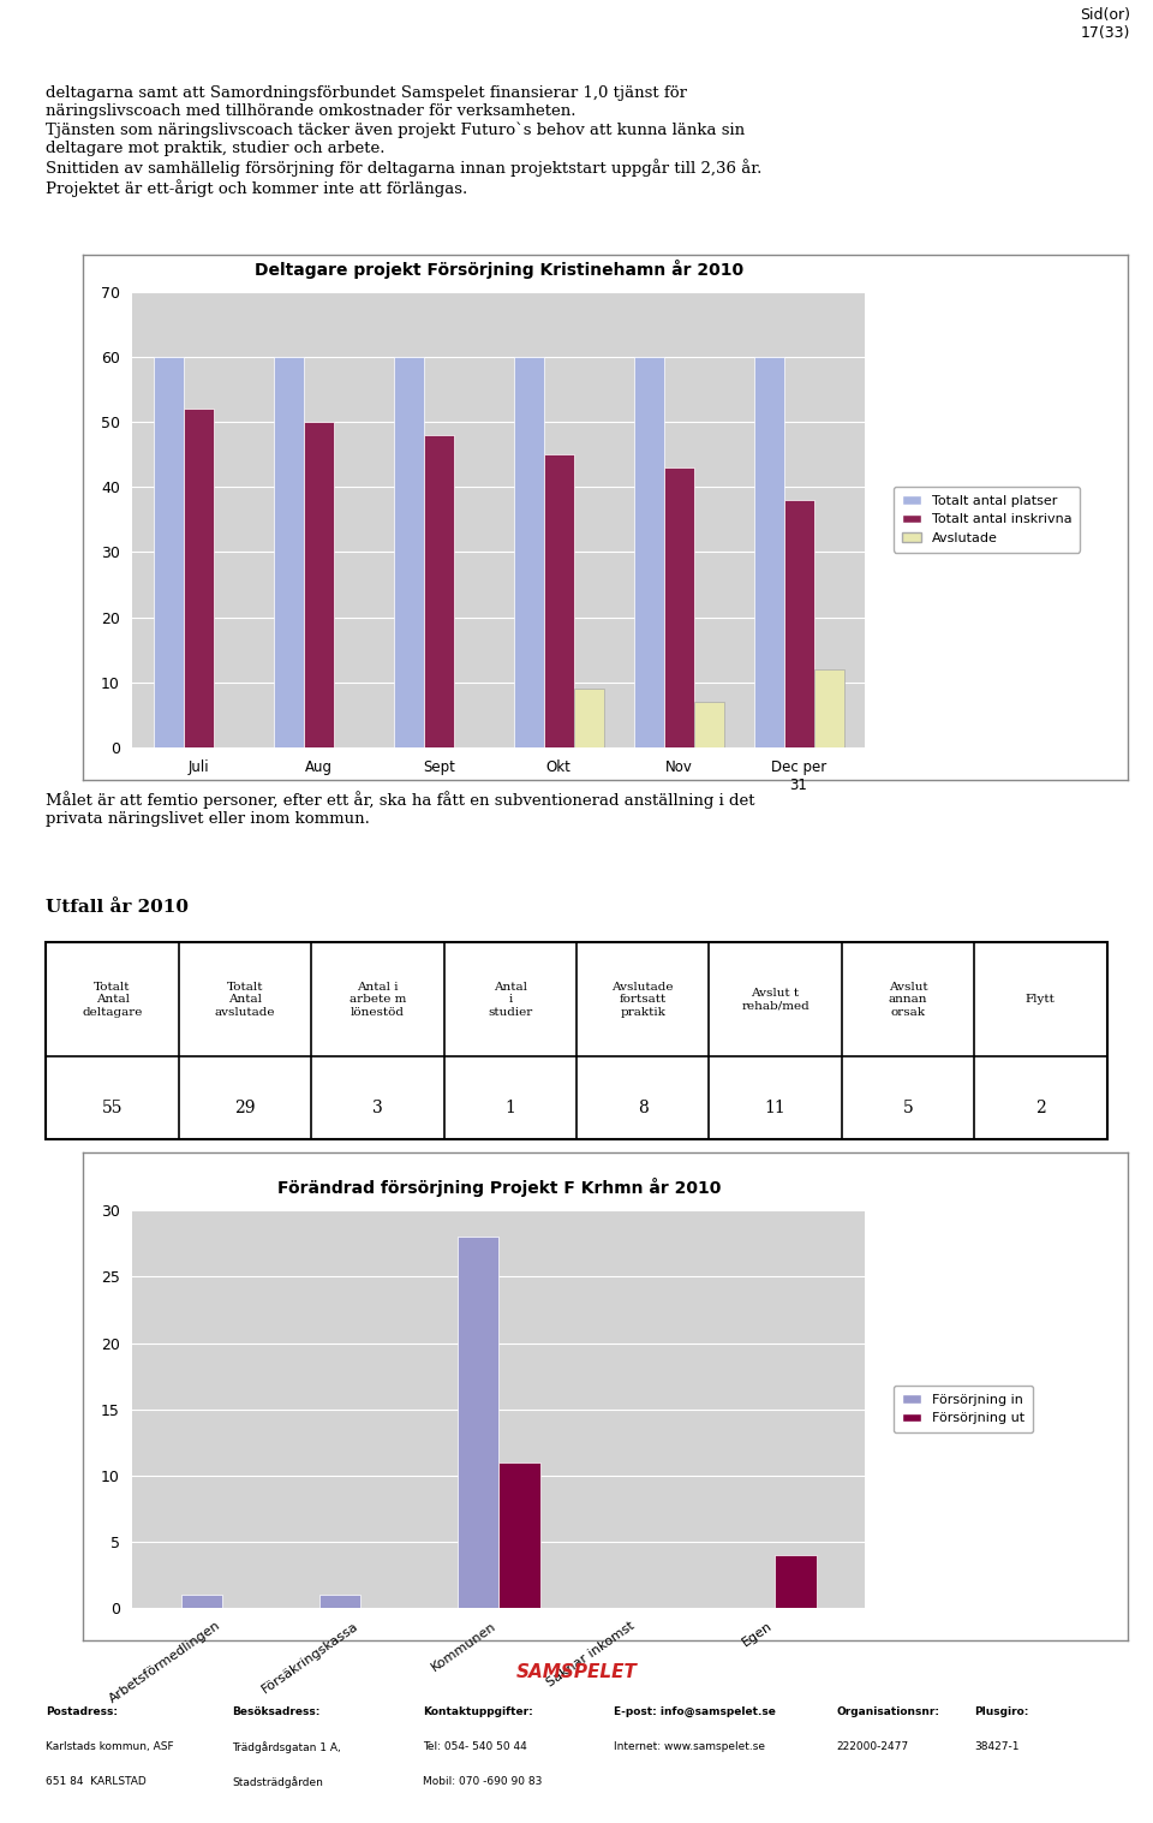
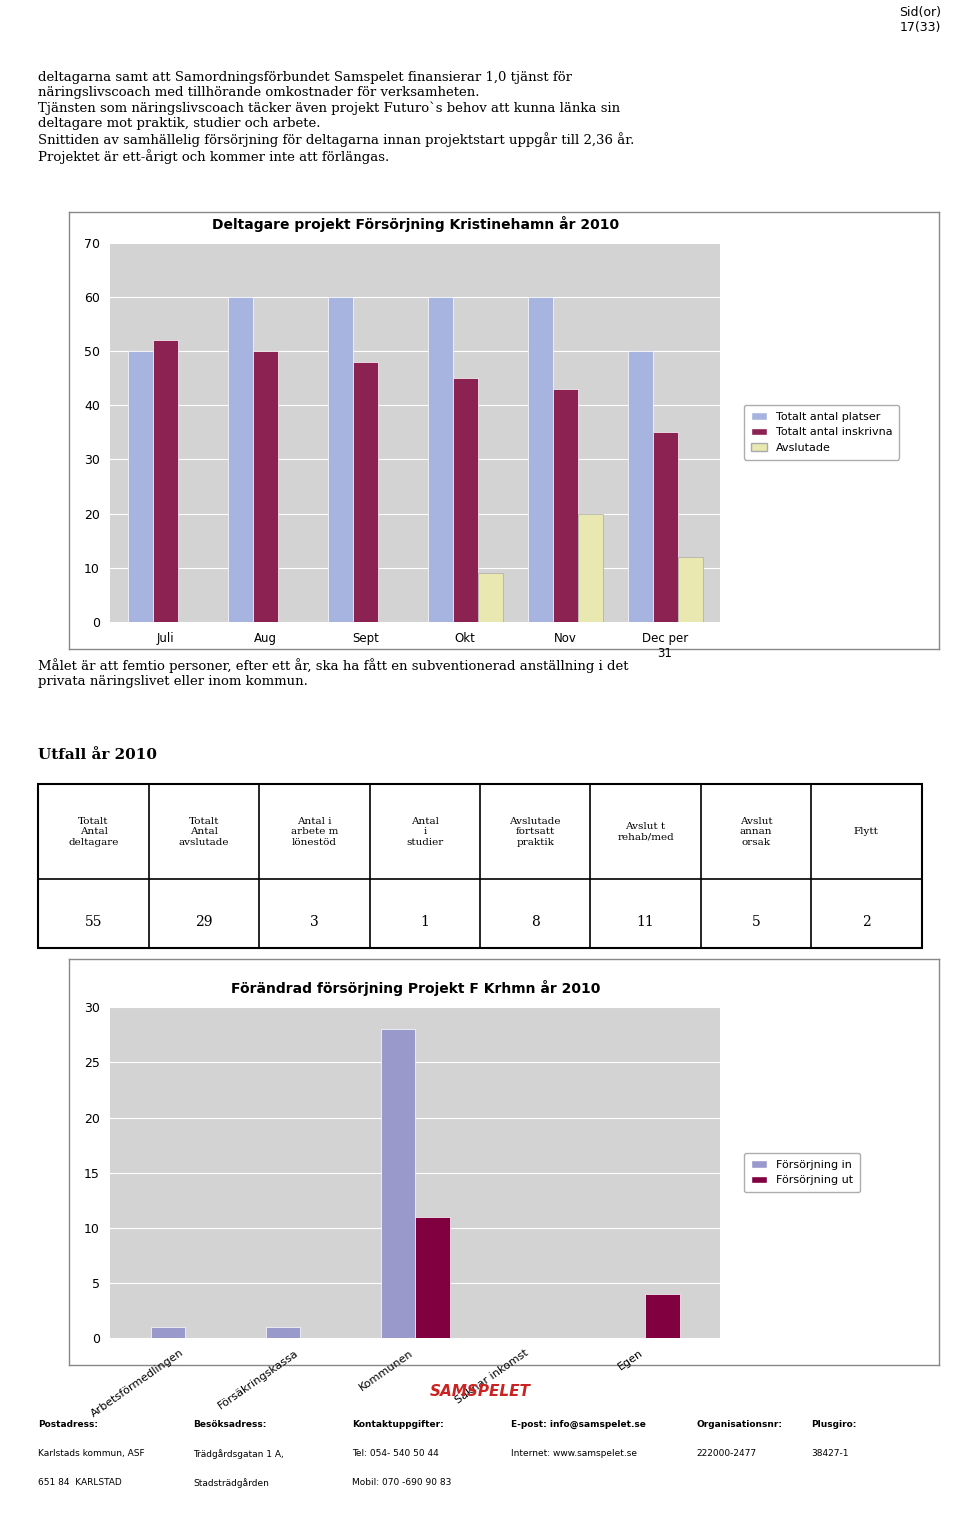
Deltagare projekt Försörjning Kristinehamn år 2010/Totalt antal platser/Juli: 60 -> 50
Deltagare projekt Försörjning Kristinehamn år 2010/Avslutade/Nov: 7 -> 20
Deltagare projekt Försörjning Kristinehamn år 2010/Totalt antal platser/Dec per 31: 60 -> 50
Deltagare projekt Försörjning Kristinehamn år 2010/Totalt antal inskrivna/Dec per 31: 38 -> 35
